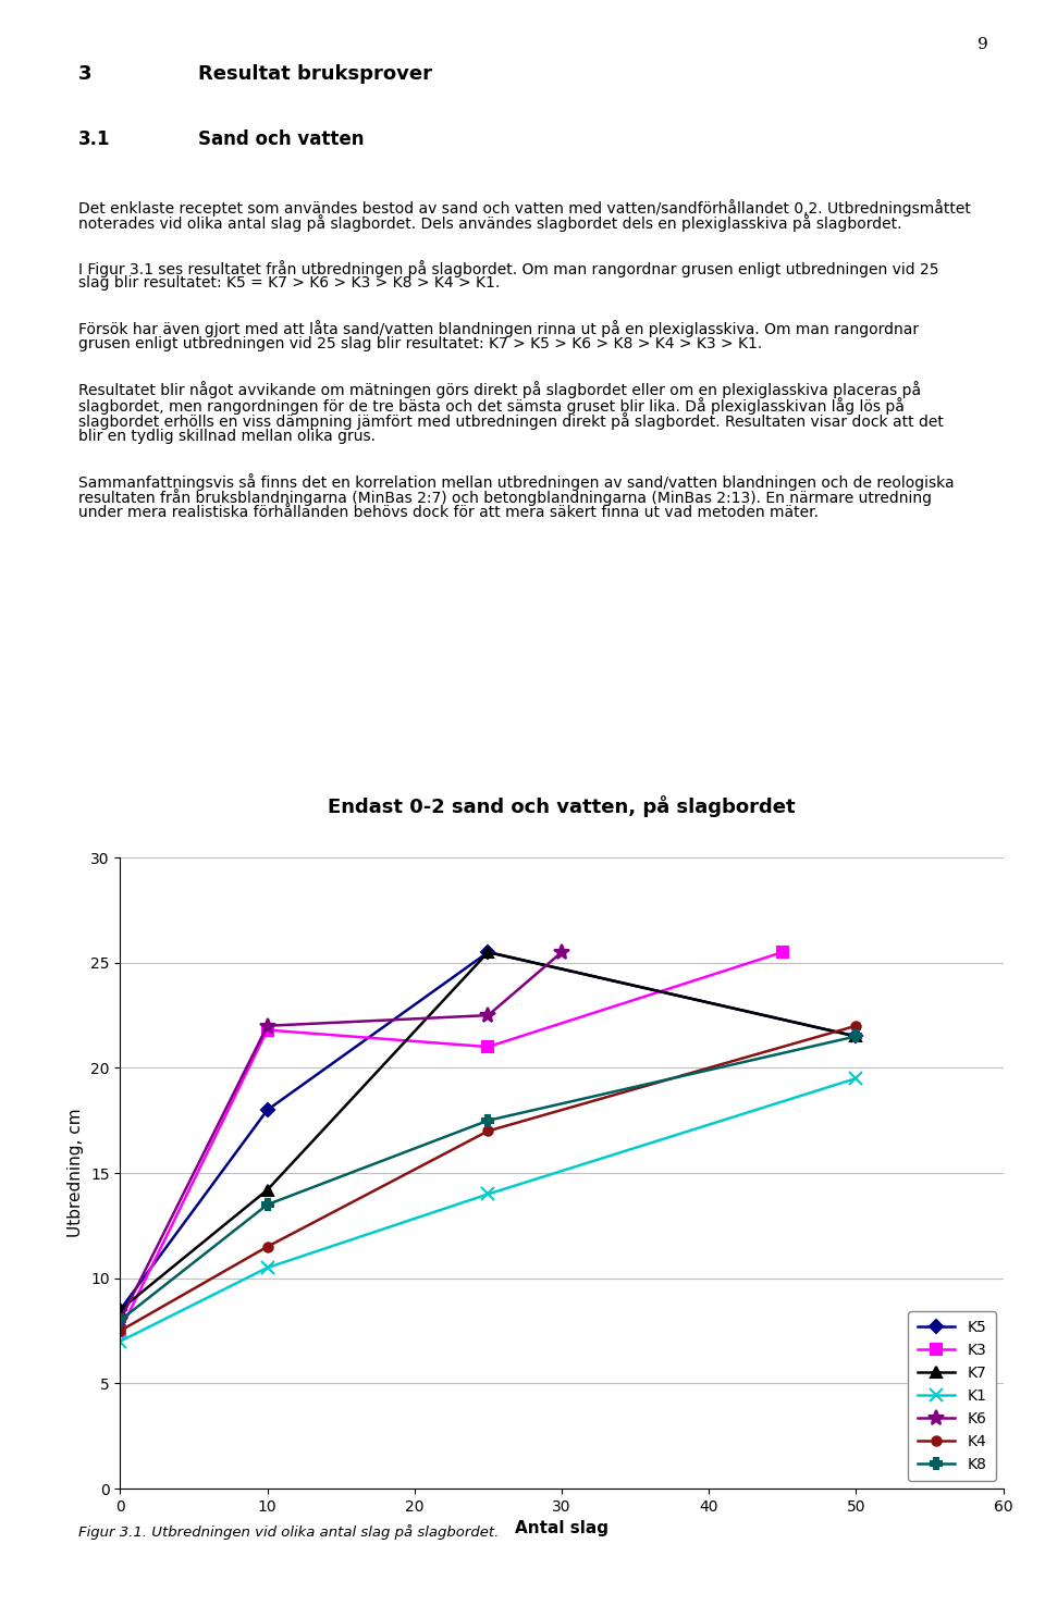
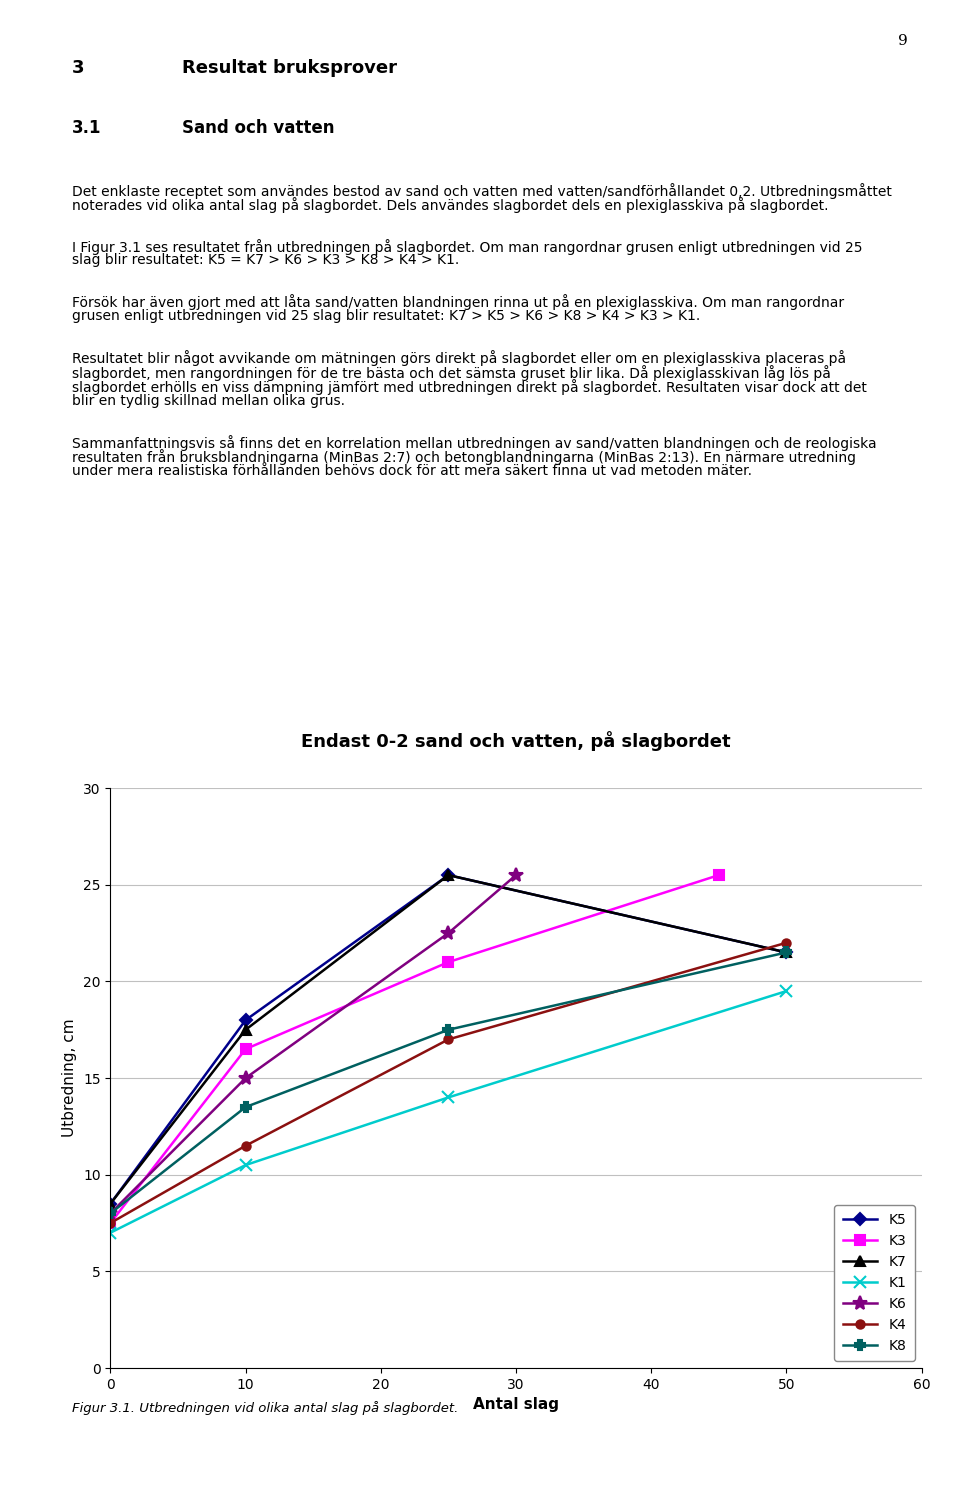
K3/10: 21.8 -> 16.5
K7/10: 14.2 -> 17.5
K6/10: 22.0 -> 15.0
